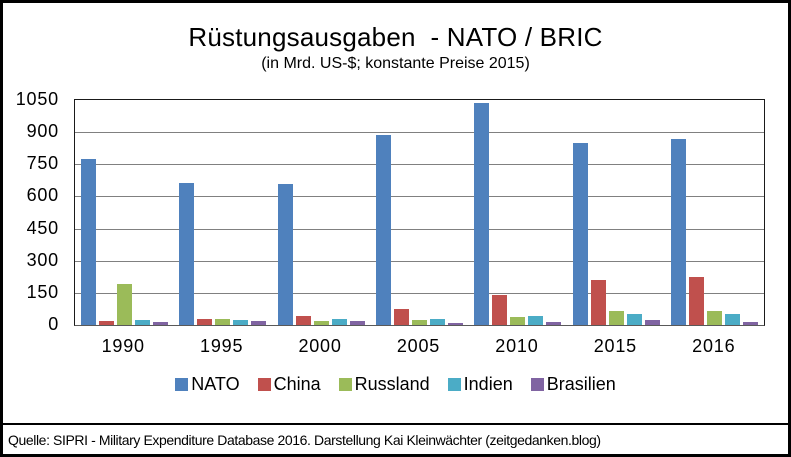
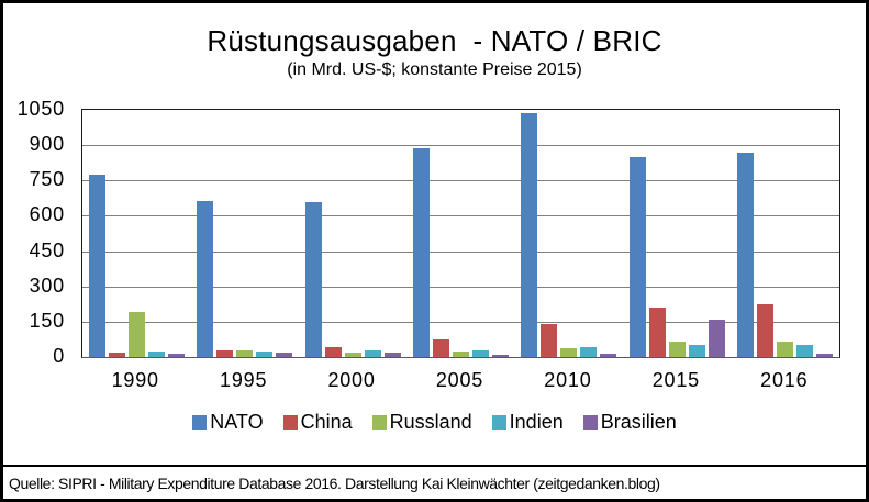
Brasilien/2015: 20 -> 160
